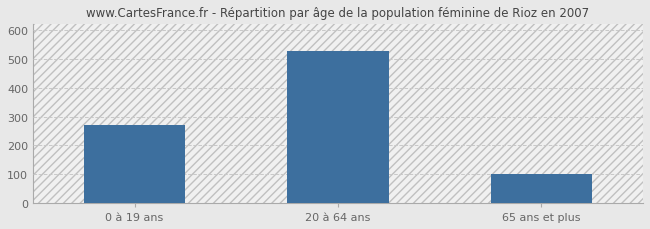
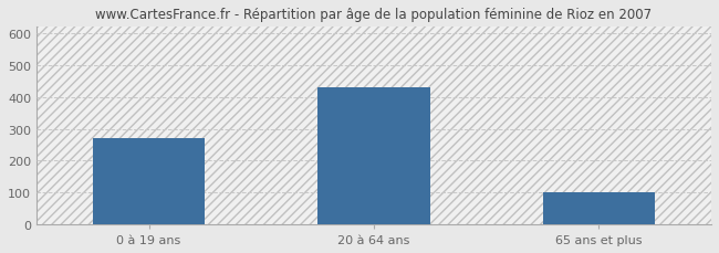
20 à 64 ans: 526 -> 430
